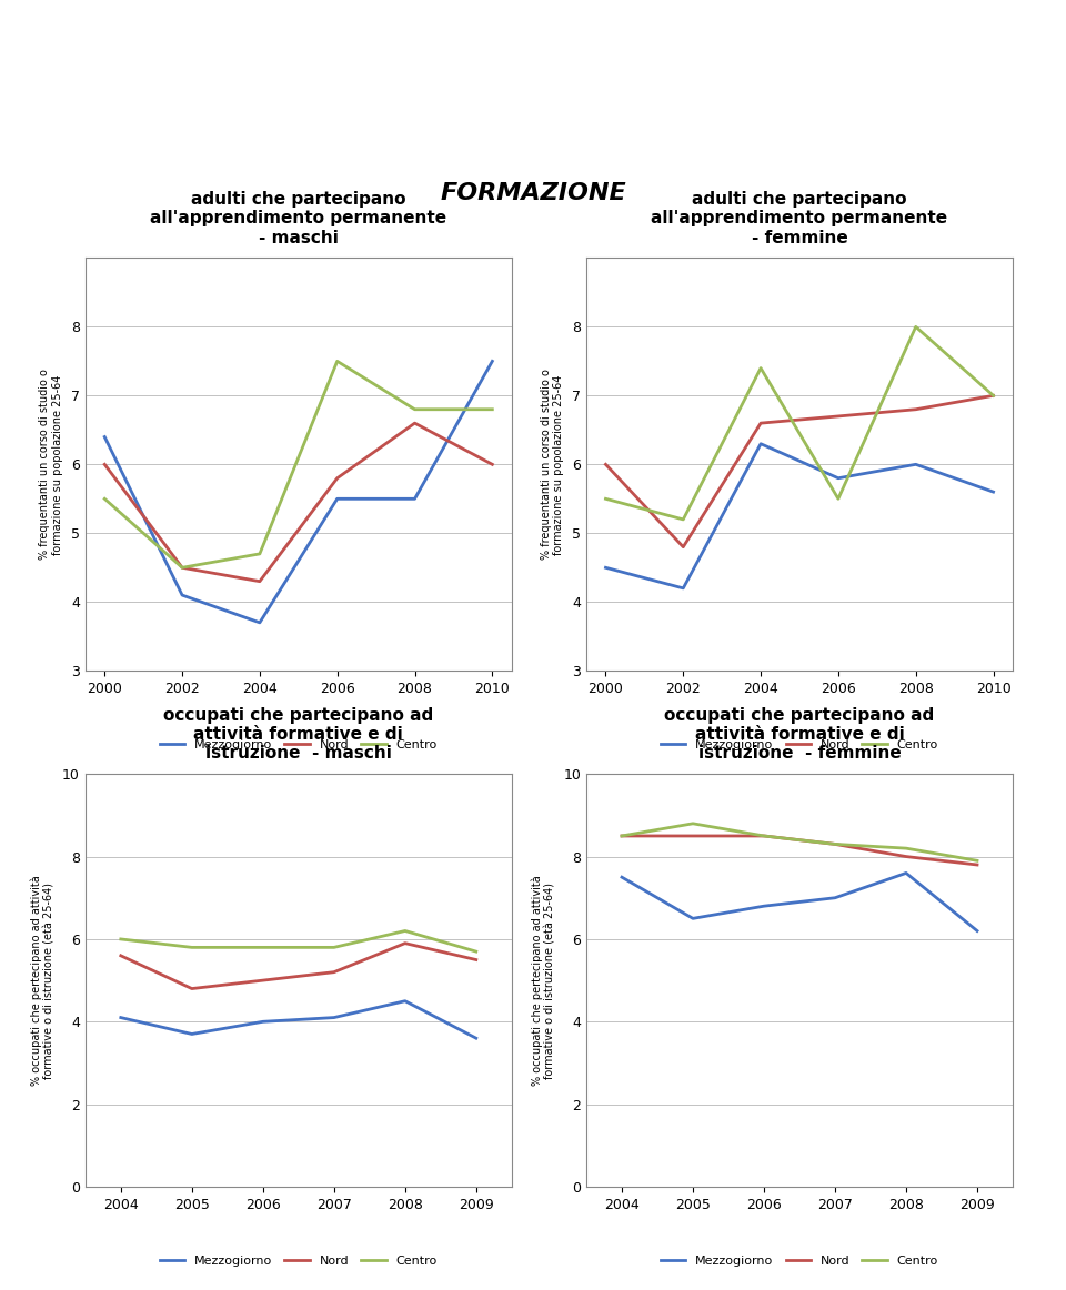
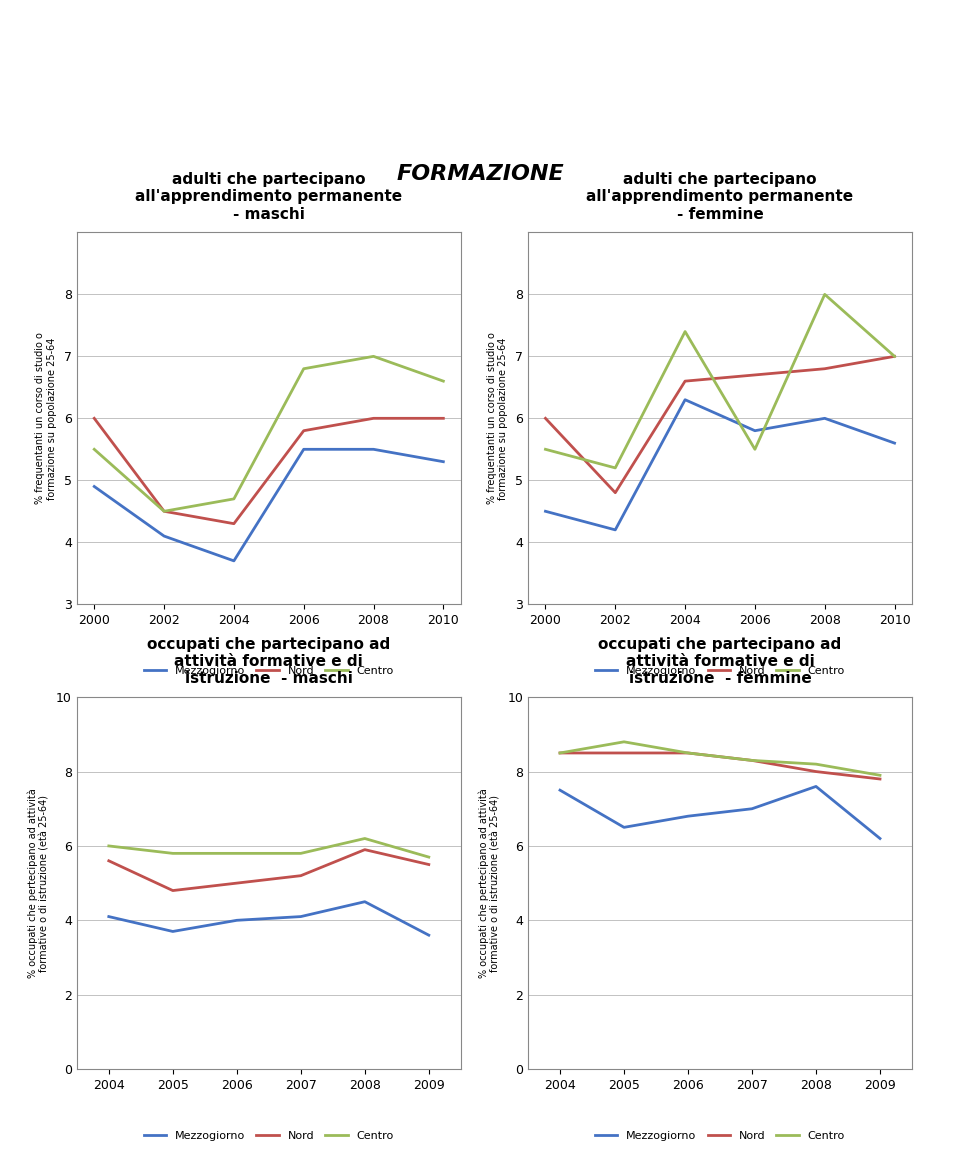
adulti che partecipano all'apprendimento permanente - maschi/Mezzogiorno/2000: 6.4 -> 4.9
adulti che partecipano all'apprendimento permanente - maschi/Centro/2006: 7.5 -> 6.8
adulti che partecipano all'apprendimento permanente - maschi/Nord/2008: 6.6 -> 6.0
adulti che partecipano all'apprendimento permanente - maschi/Centro/2008: 6.8 -> 7.0
adulti che partecipano all'apprendimento permanente - maschi/Mezzogiorno/2010: 7.5 -> 5.3
adulti che partecipano all'apprendimento permanente - maschi/Centro/2010: 6.8 -> 6.6
